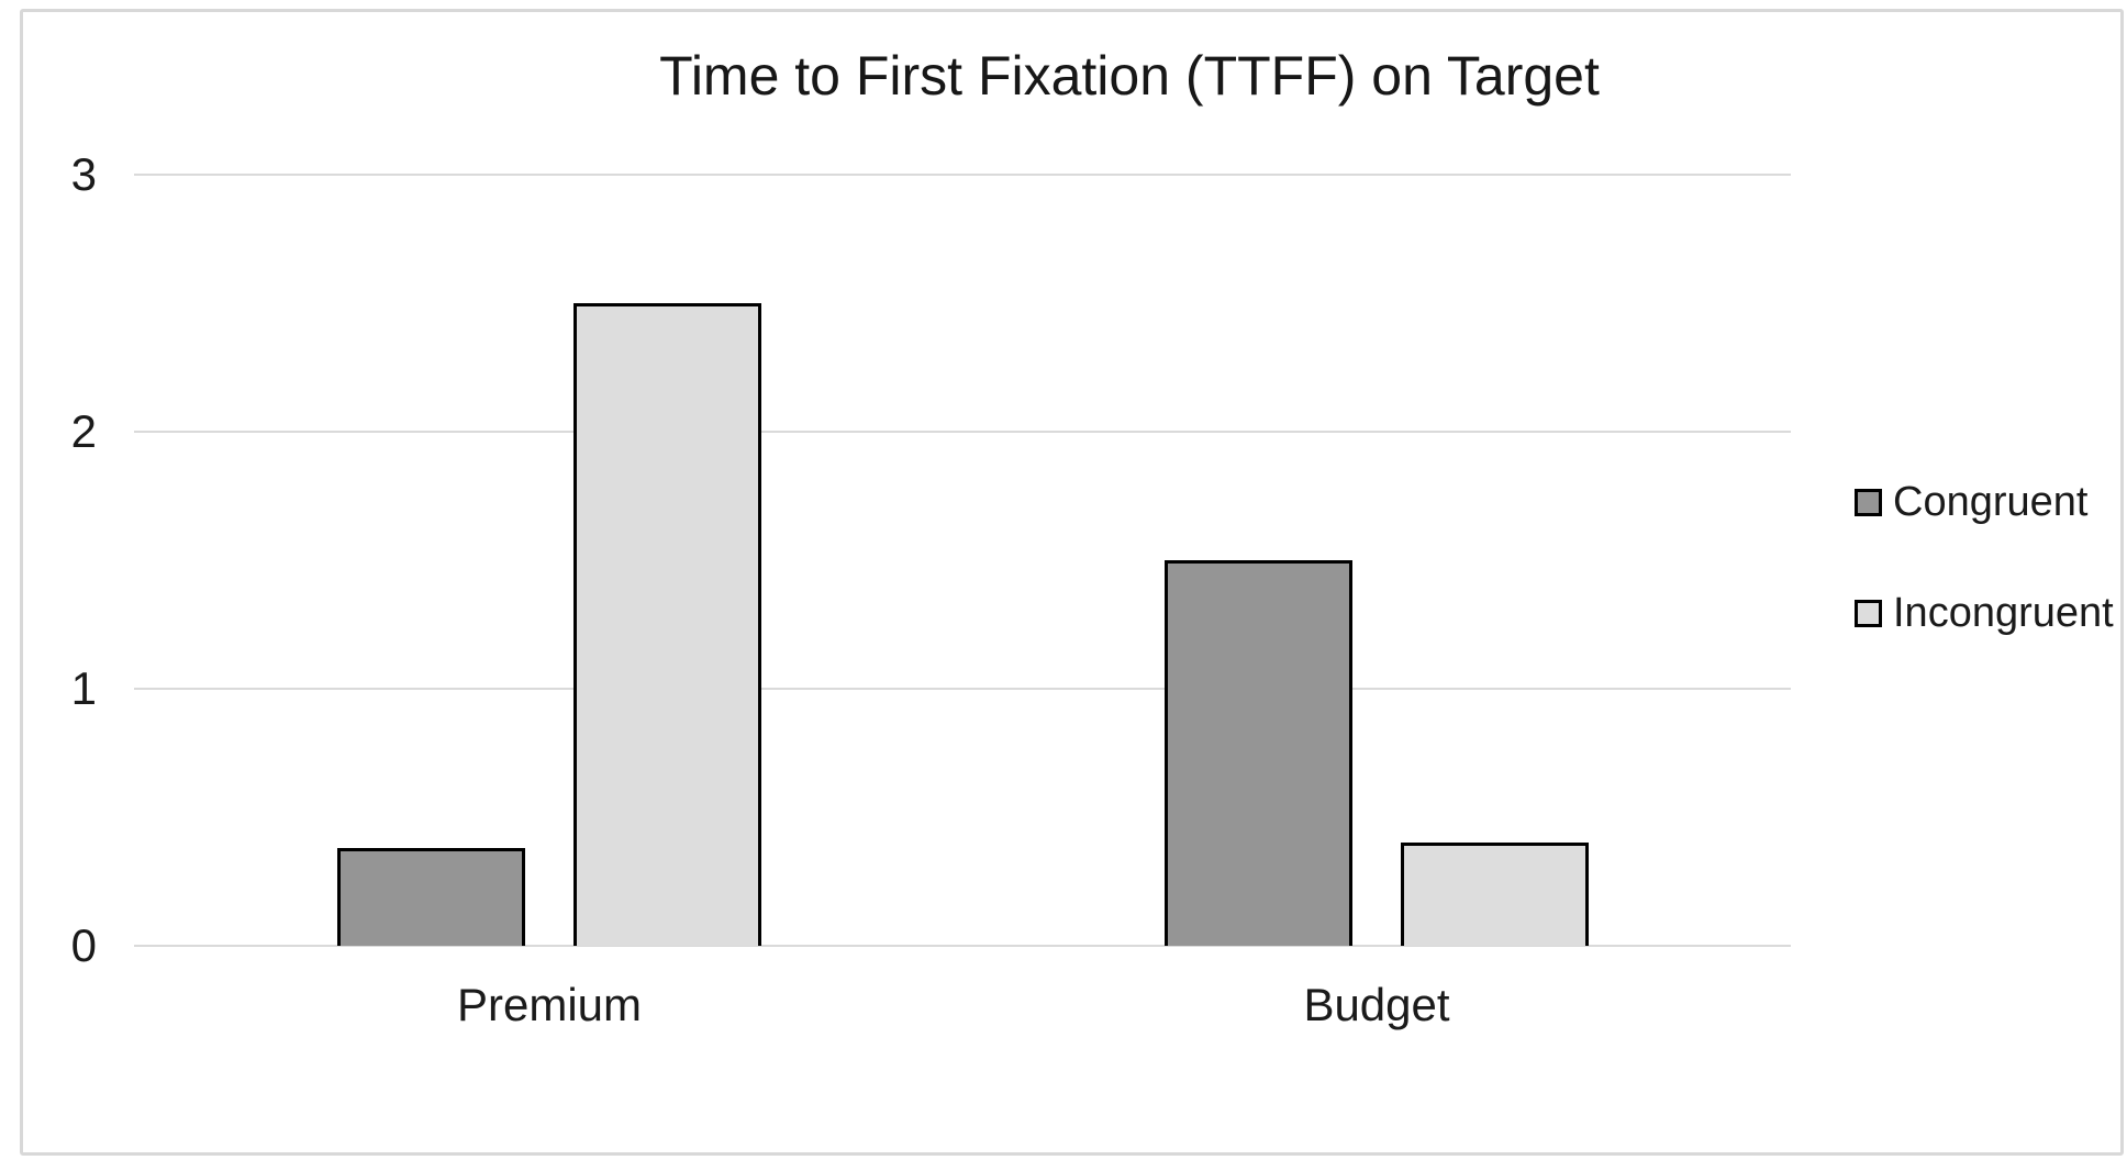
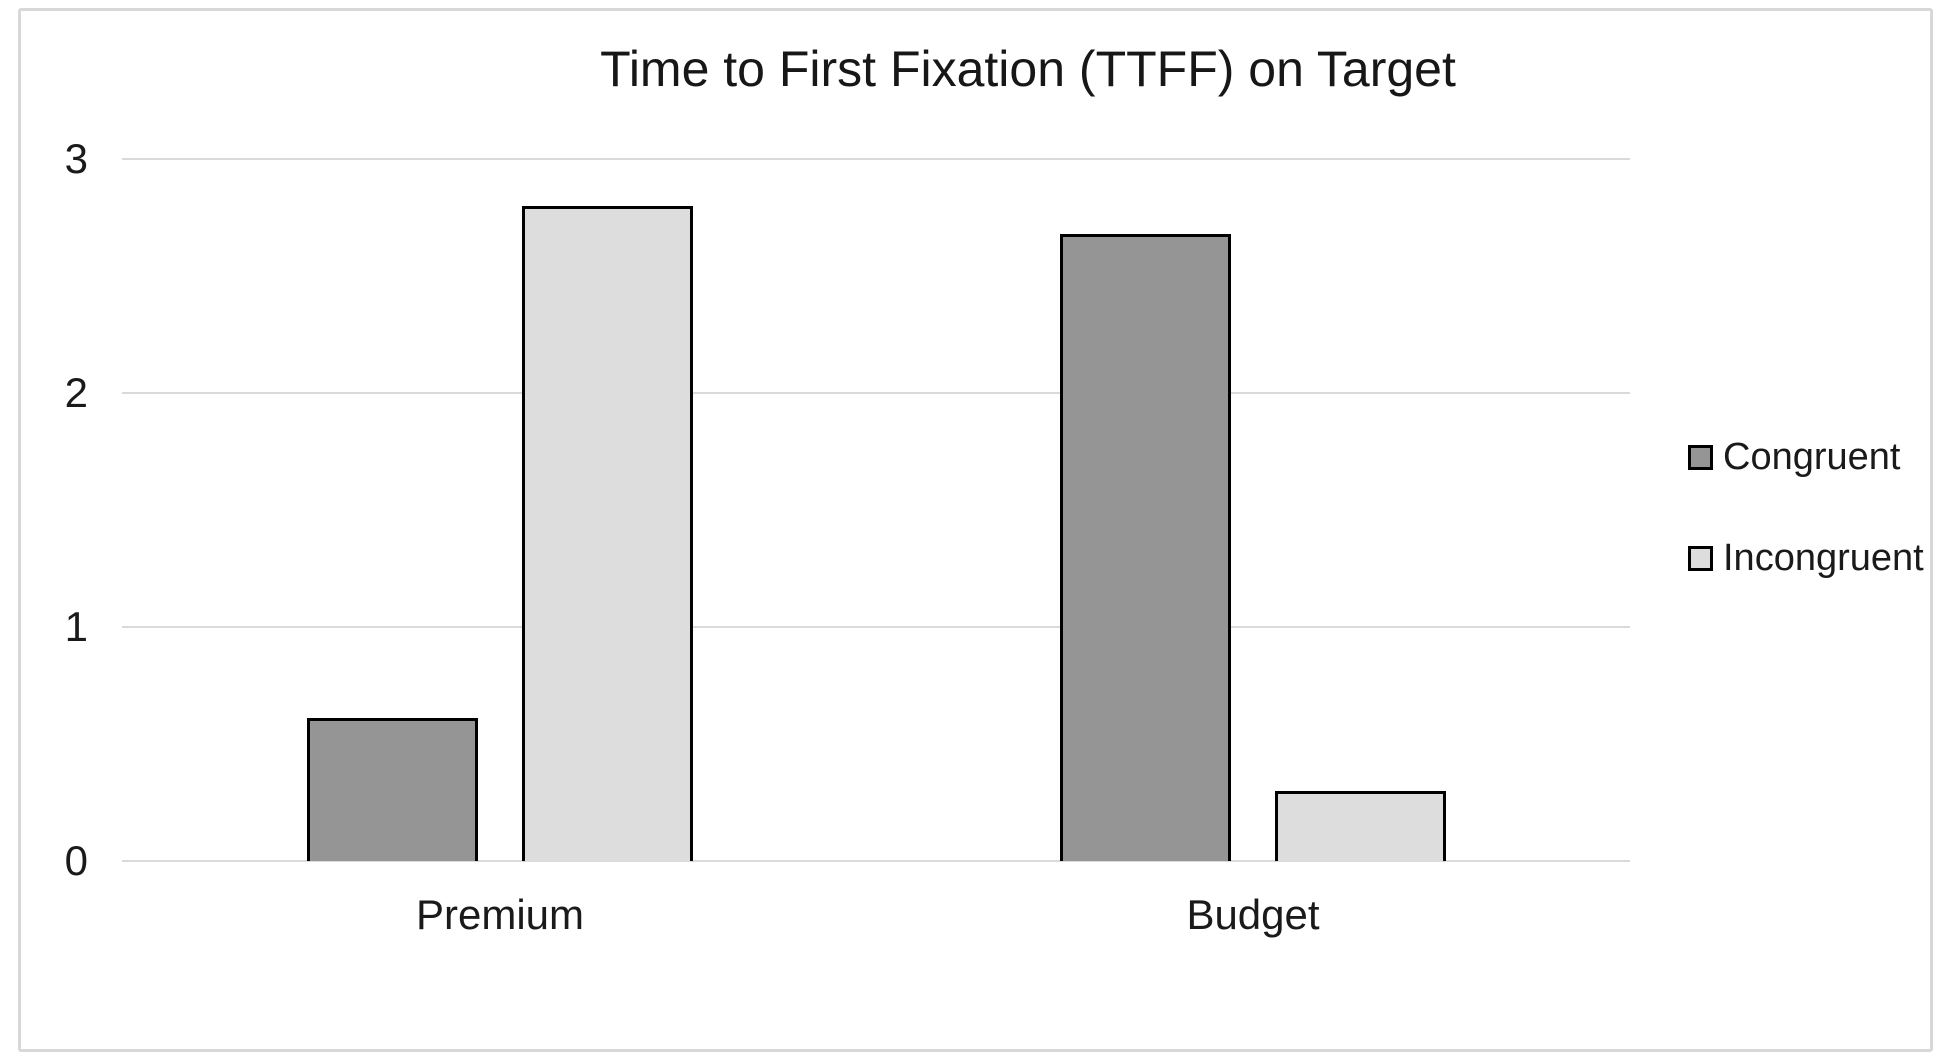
Congruent/Premium: 0.38 -> 0.61
Incongruent/Premium: 2.5 -> 2.8
Congruent/Budget: 1.50 -> 2.68
Incongruent/Budget: 0.4 -> 0.3
